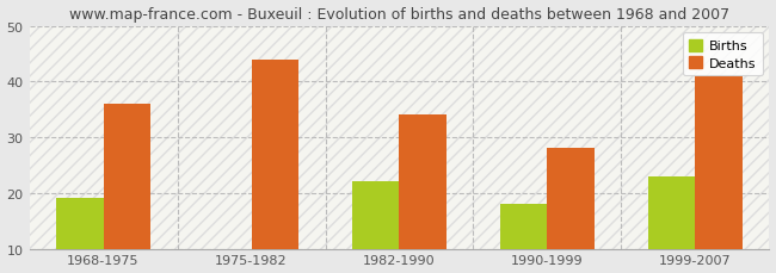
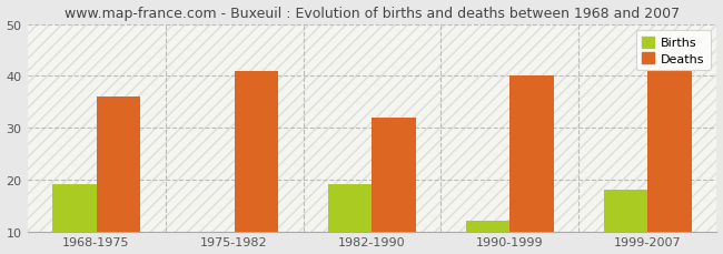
Deaths/1975-1982: 44 -> 41
Births/1982-1990: 22 -> 19
Deaths/1982-1990: 34 -> 32
Births/1990-1999: 18 -> 12
Deaths/1990-1999: 28 -> 40
Births/1999-2007: 23 -> 18
